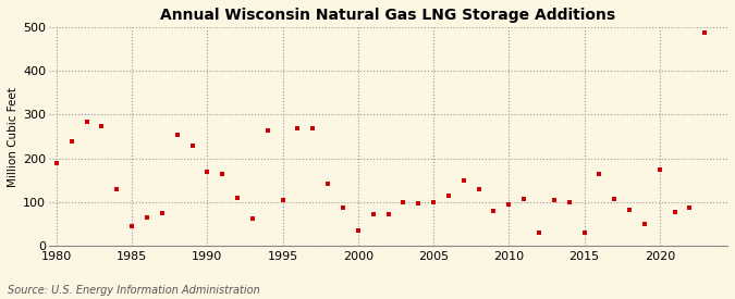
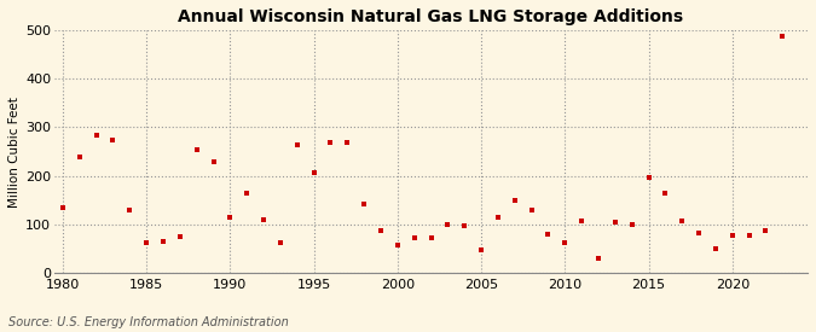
1980: 190 -> 135
1985: 45 -> 62
1990: 170 -> 115
1995: 105 -> 207
2000: 35 -> 57
2005: 100 -> 48
2010: 95 -> 62
2015: 30 -> 198
2020: 175 -> 78
